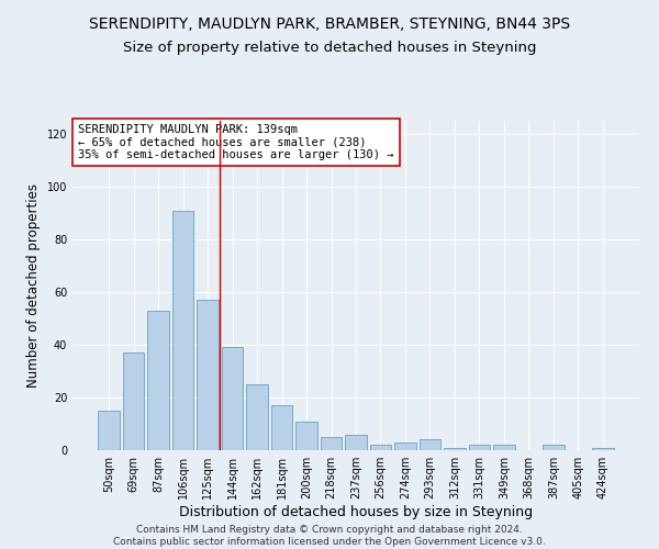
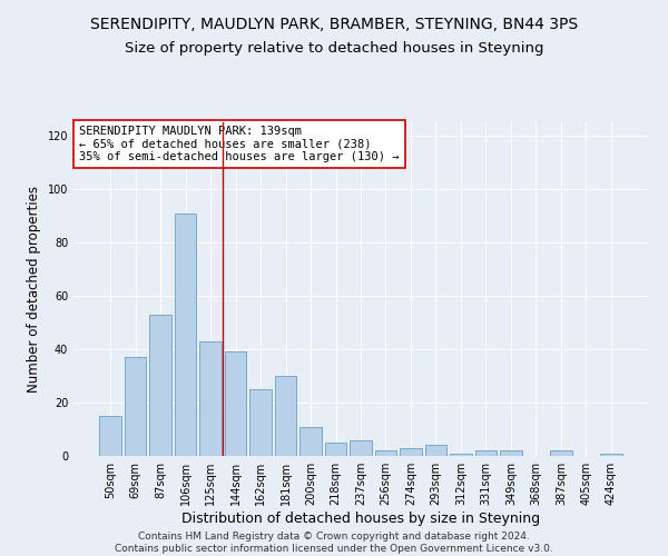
125sqm: 57 -> 43
181sqm: 17 -> 30
